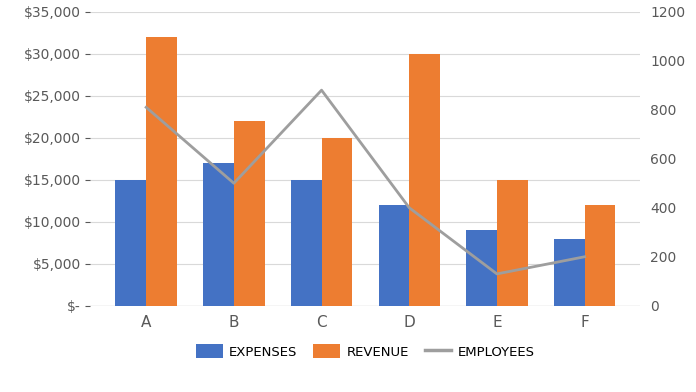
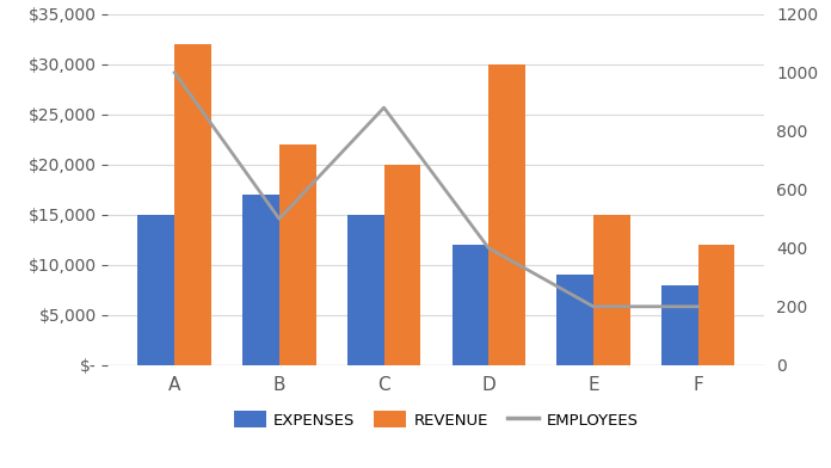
EMPLOYEES/A: 810 -> 1000
EMPLOYEES/E: 130 -> 200
